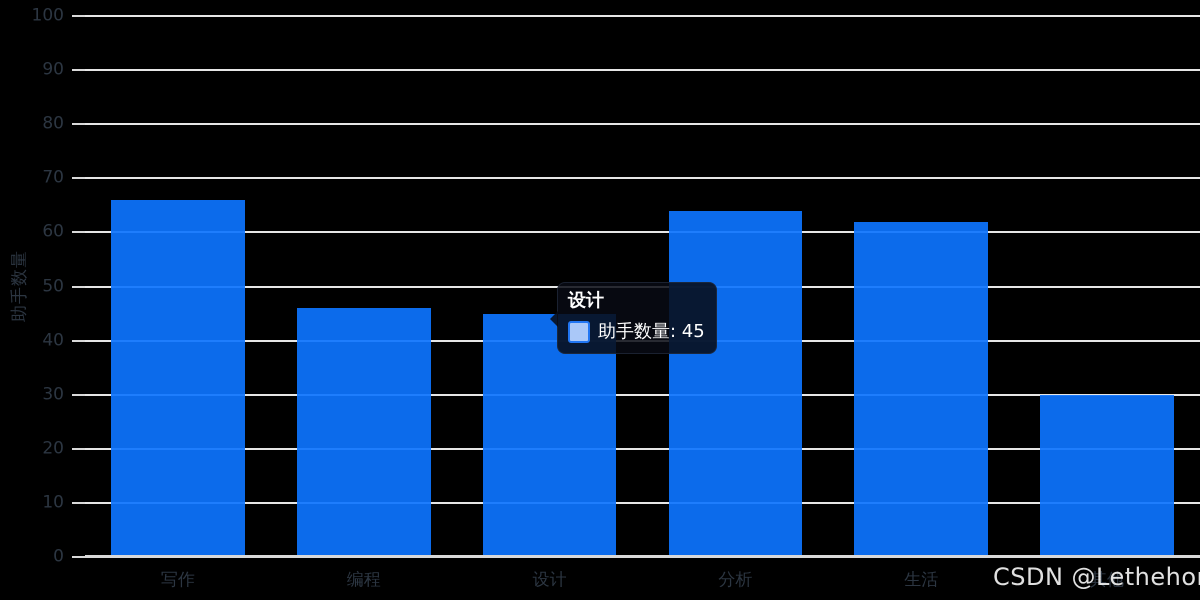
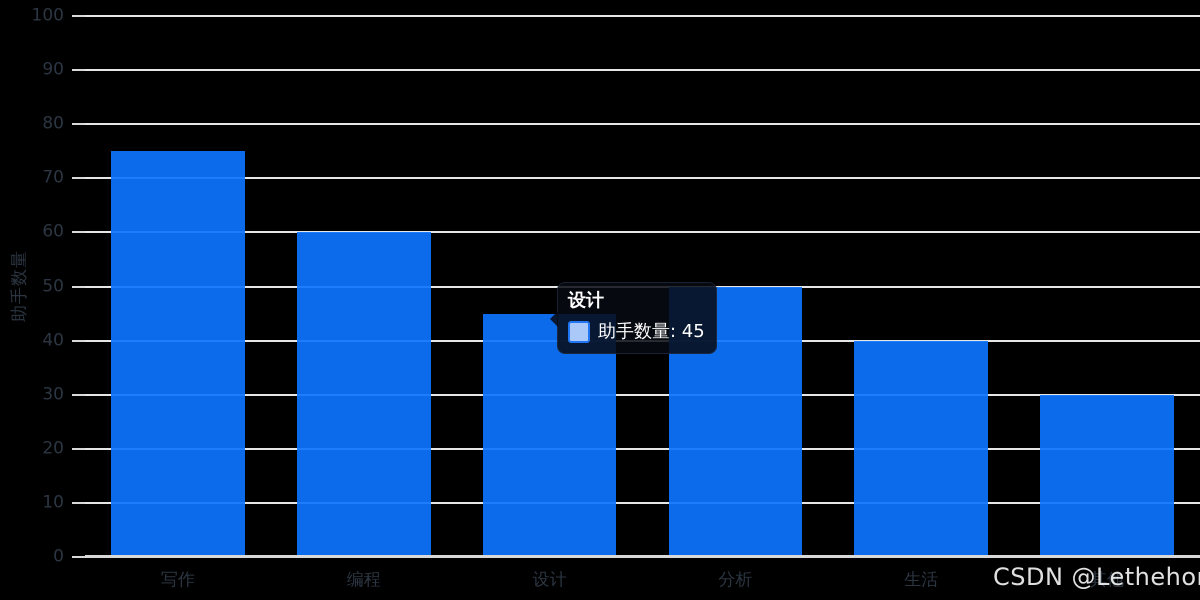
写作: 66 -> 75
编程: 46 -> 60
分析: 64 -> 50
生活: 62 -> 40
